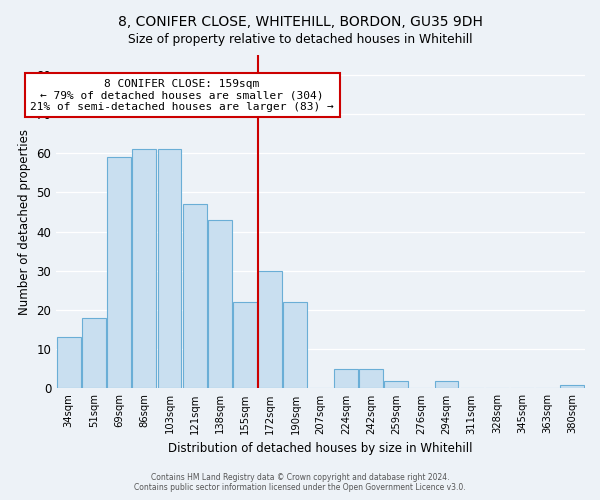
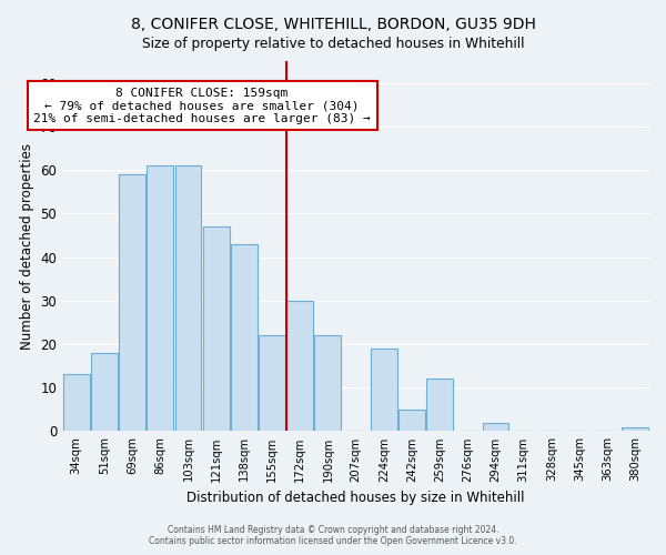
224sqm: 5 -> 19
259sqm: 2 -> 12
